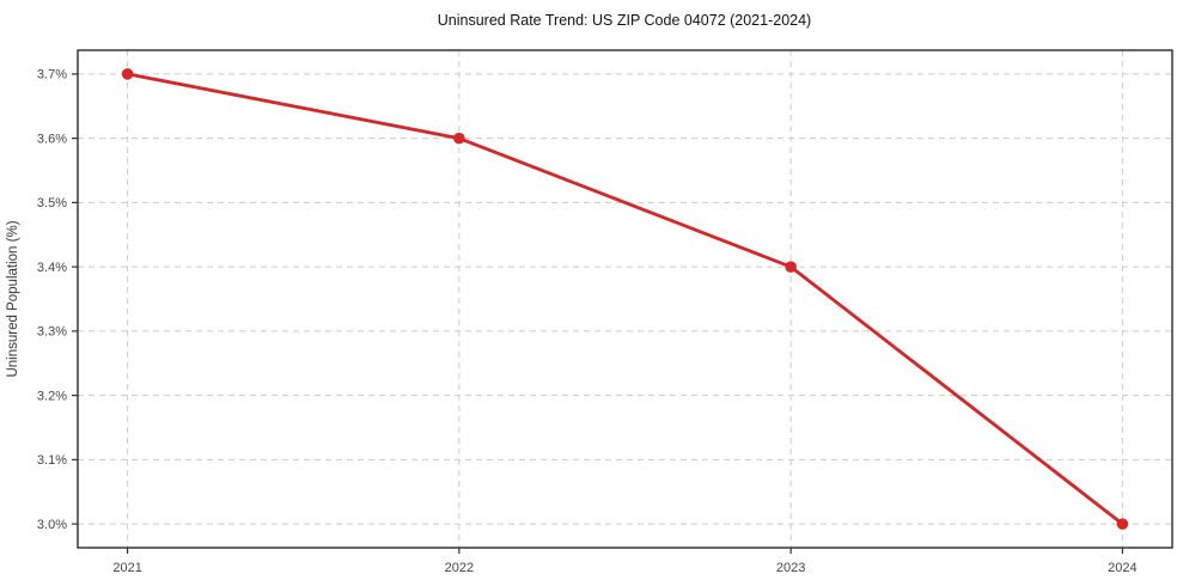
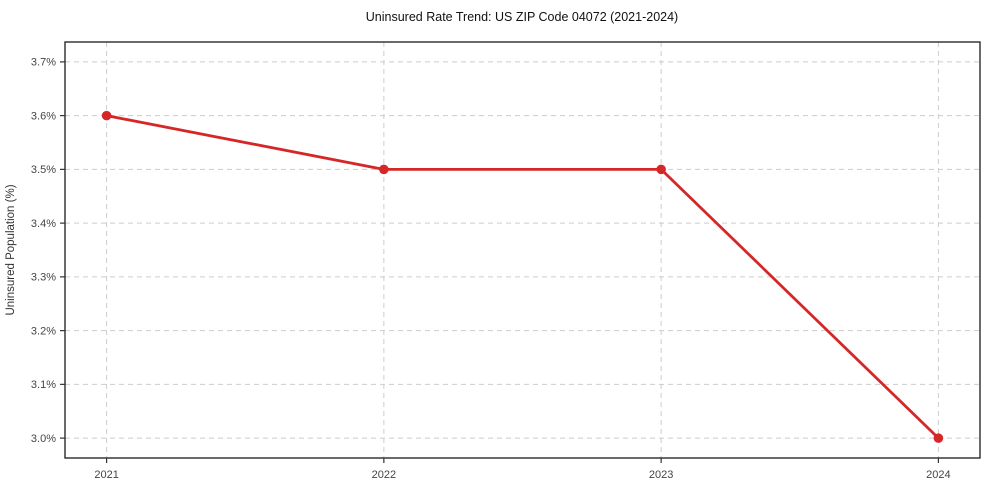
2021: 3.7% -> 3.6%
2022: 3.6% -> 3.5%
2023: 3.4% -> 3.5%
